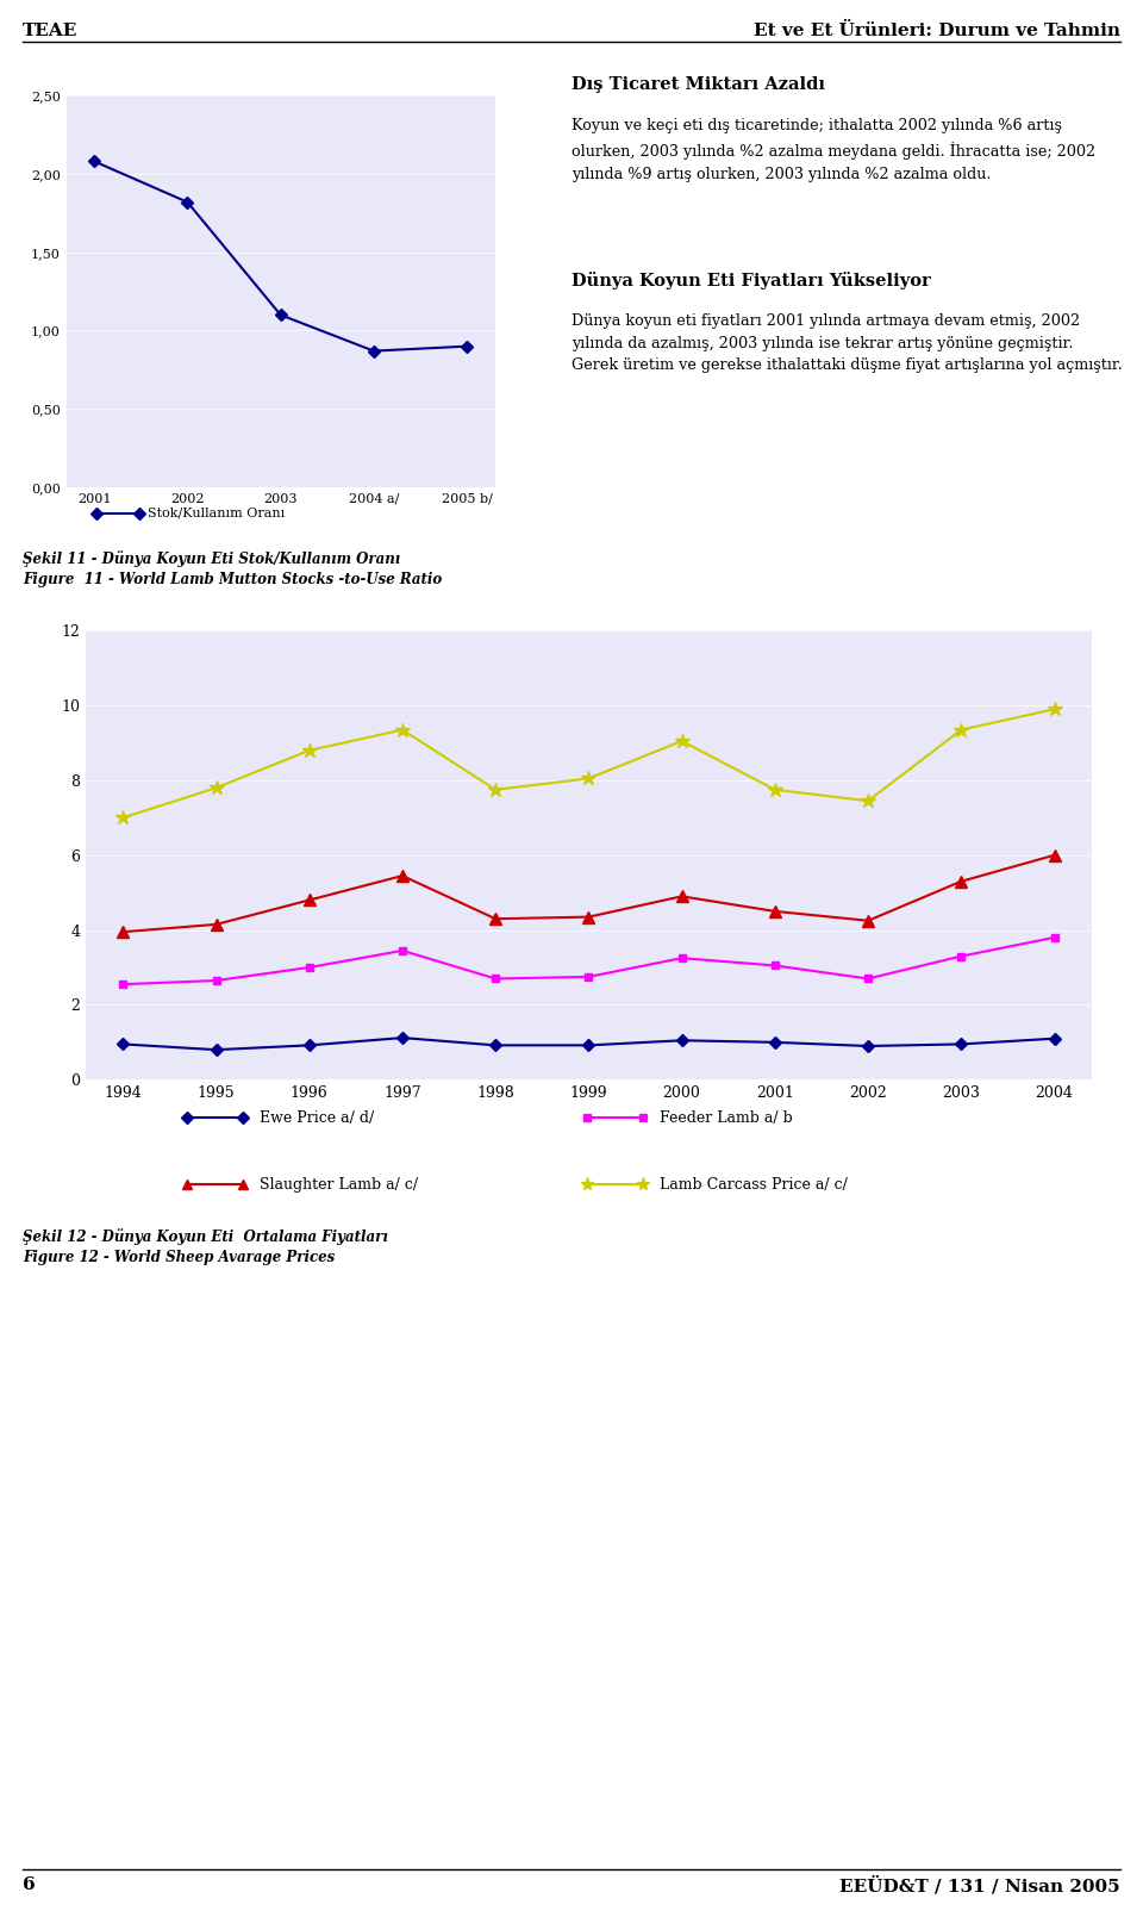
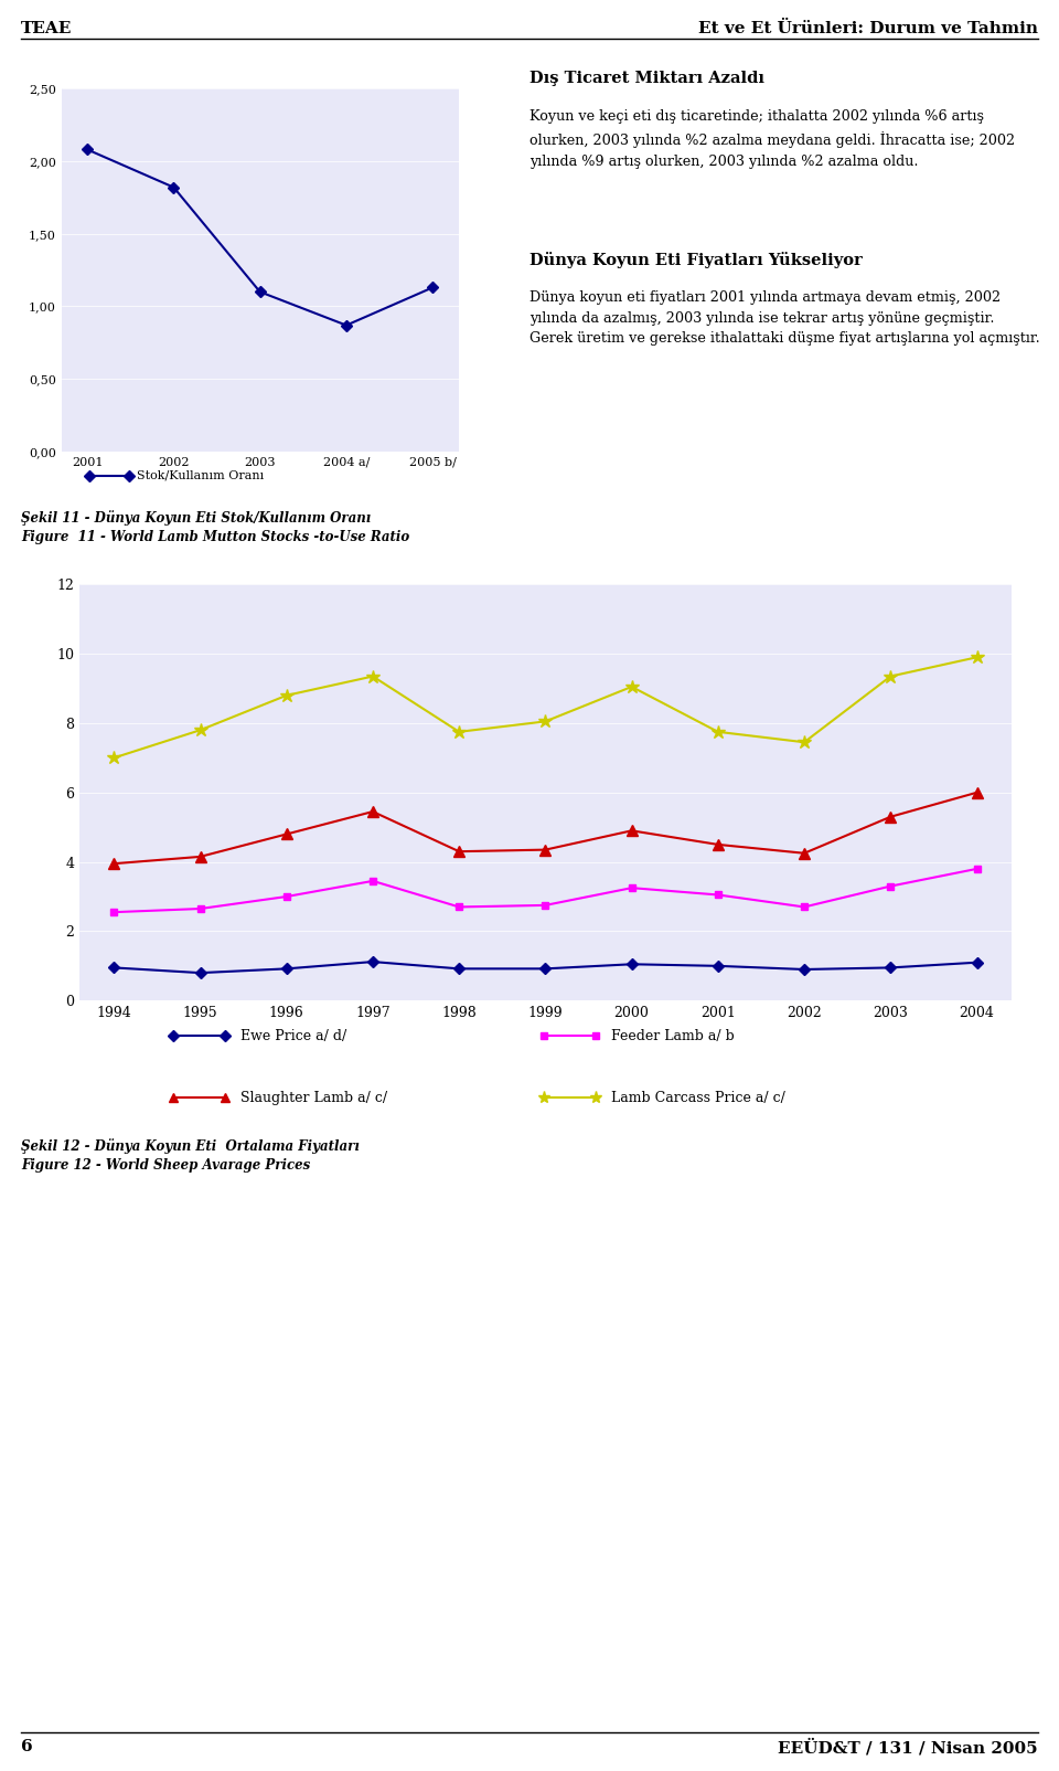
2005 b/: 0,90 -> 1,13
